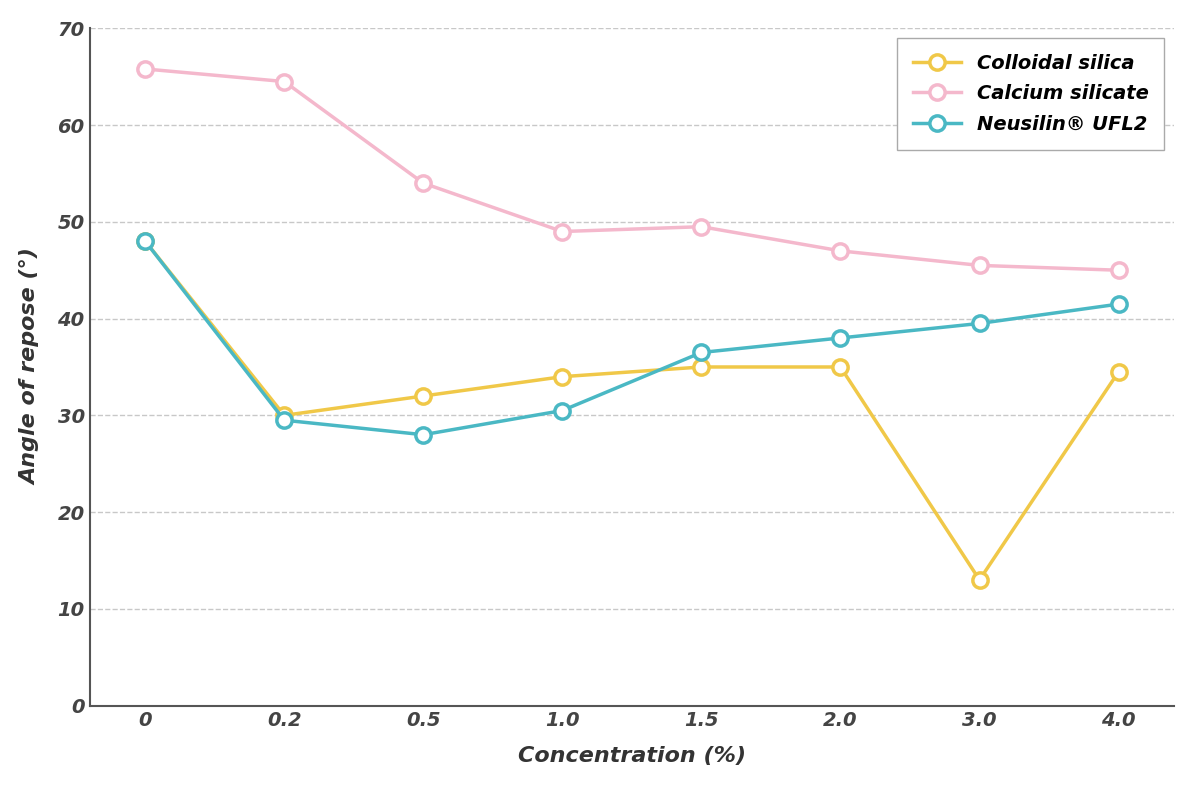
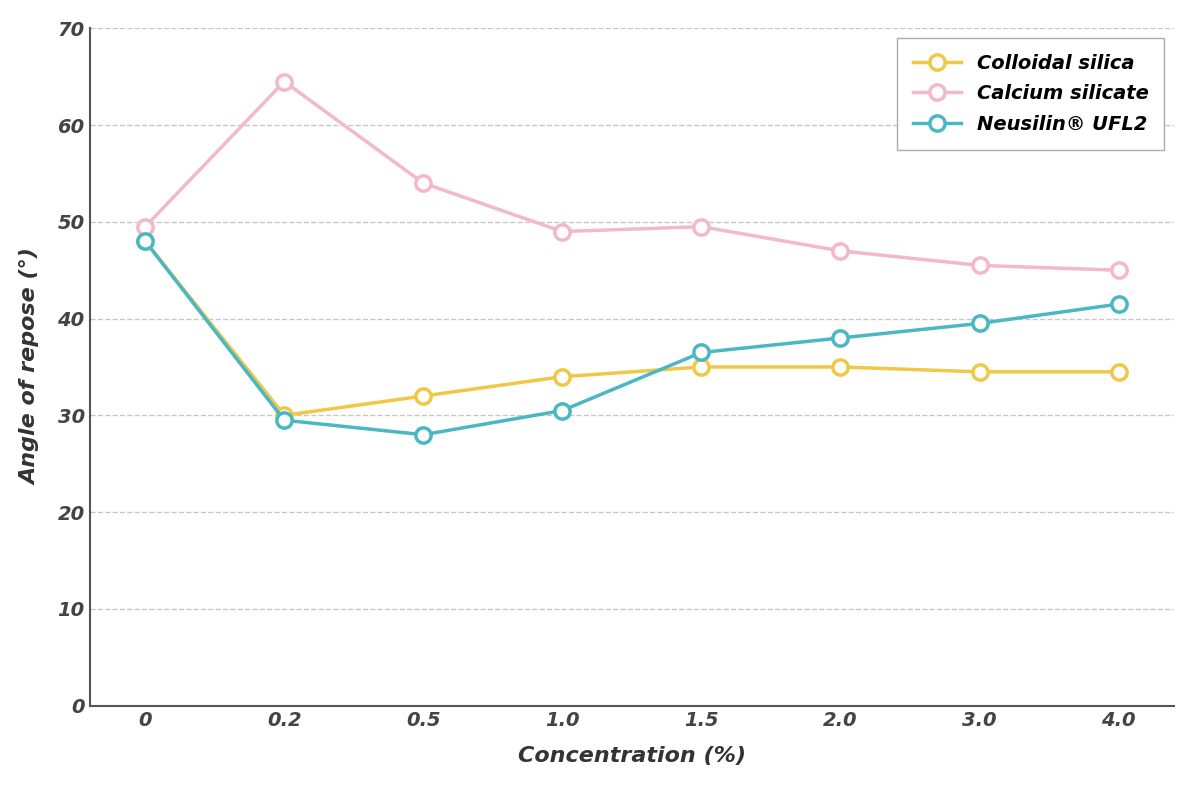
Calcium silicate/0: 65.8 -> 49.5
Colloidal silica/3.0: 13.0 -> 34.5
